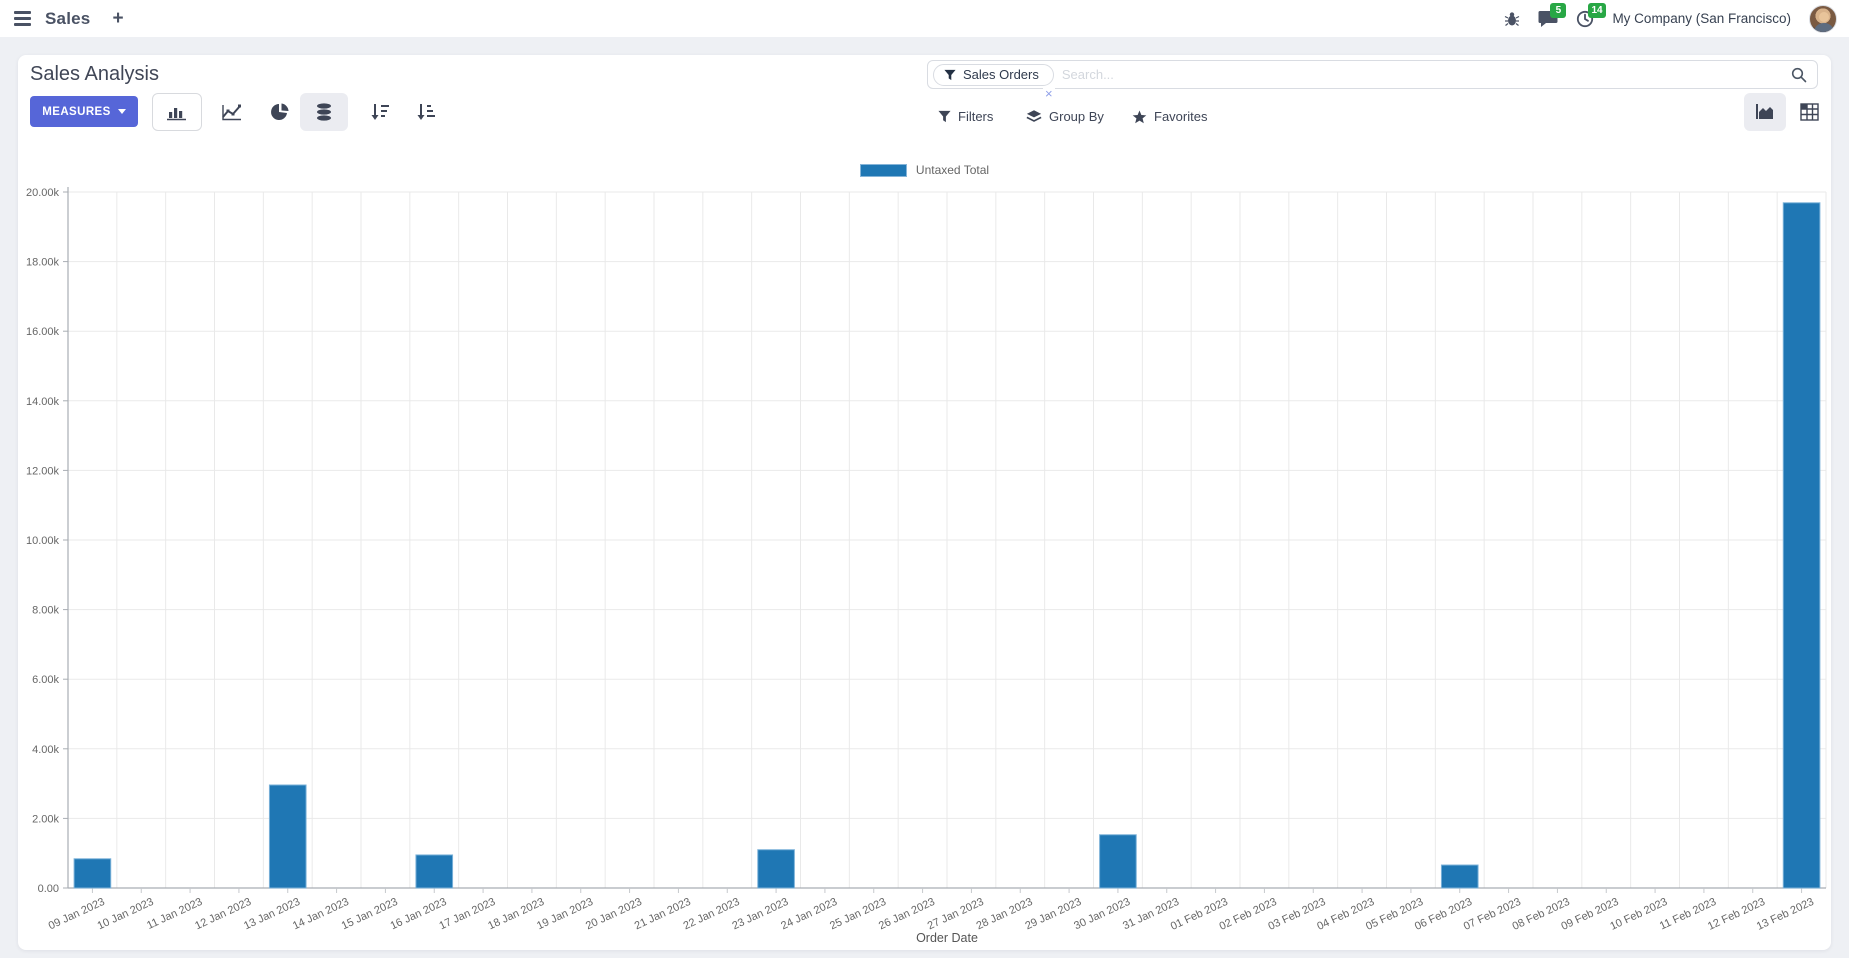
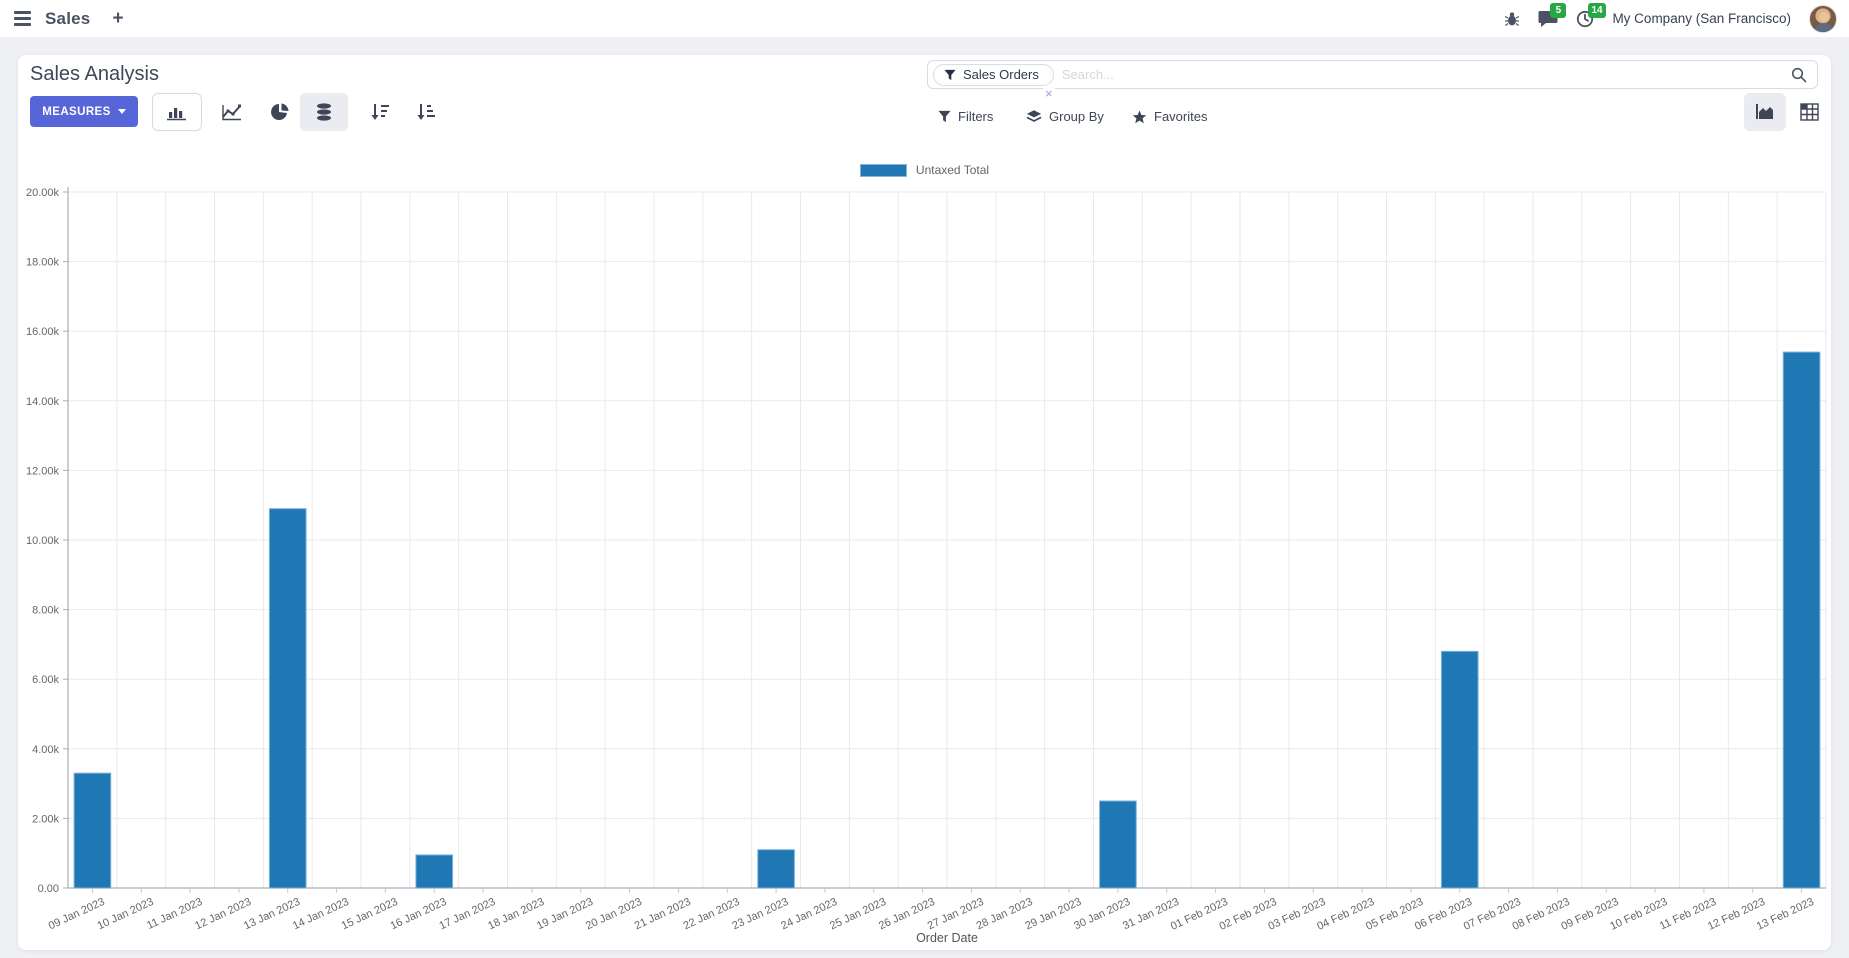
09 Jan 2023: 0.8k -> 3.3k
13 Jan 2023: 3.0k -> 10.9k
30 Jan 2023: 1.5k -> 2.5k
06 Feb 2023: 0.7k -> 6.8k
13 Feb 2023: 19.7k -> 15.4k
